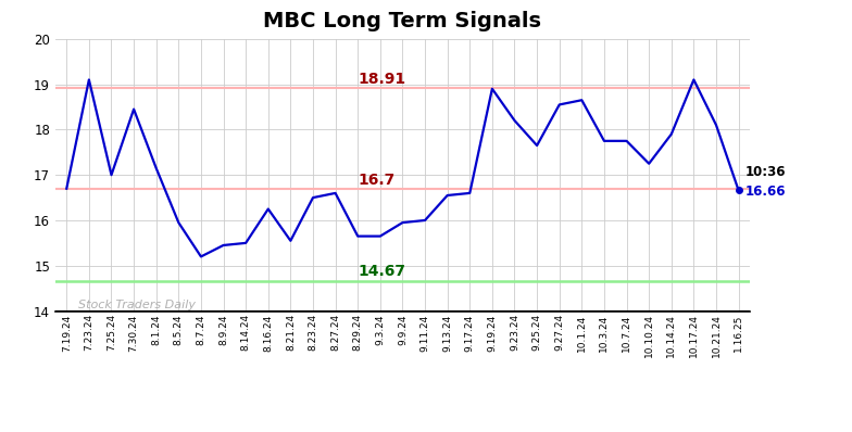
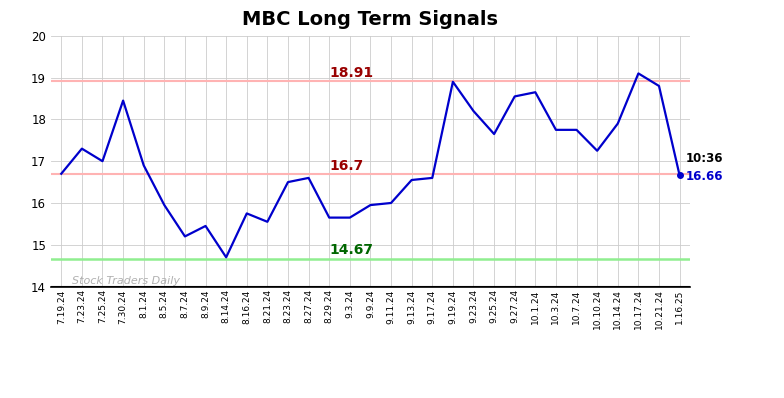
7.23.24: 19.10 -> 17.30
8.1.24: 17.15 -> 16.90
8.14.24: 15.50 -> 14.70
8.16.24: 16.25 -> 15.75
10.21.24: 18.10 -> 18.80
